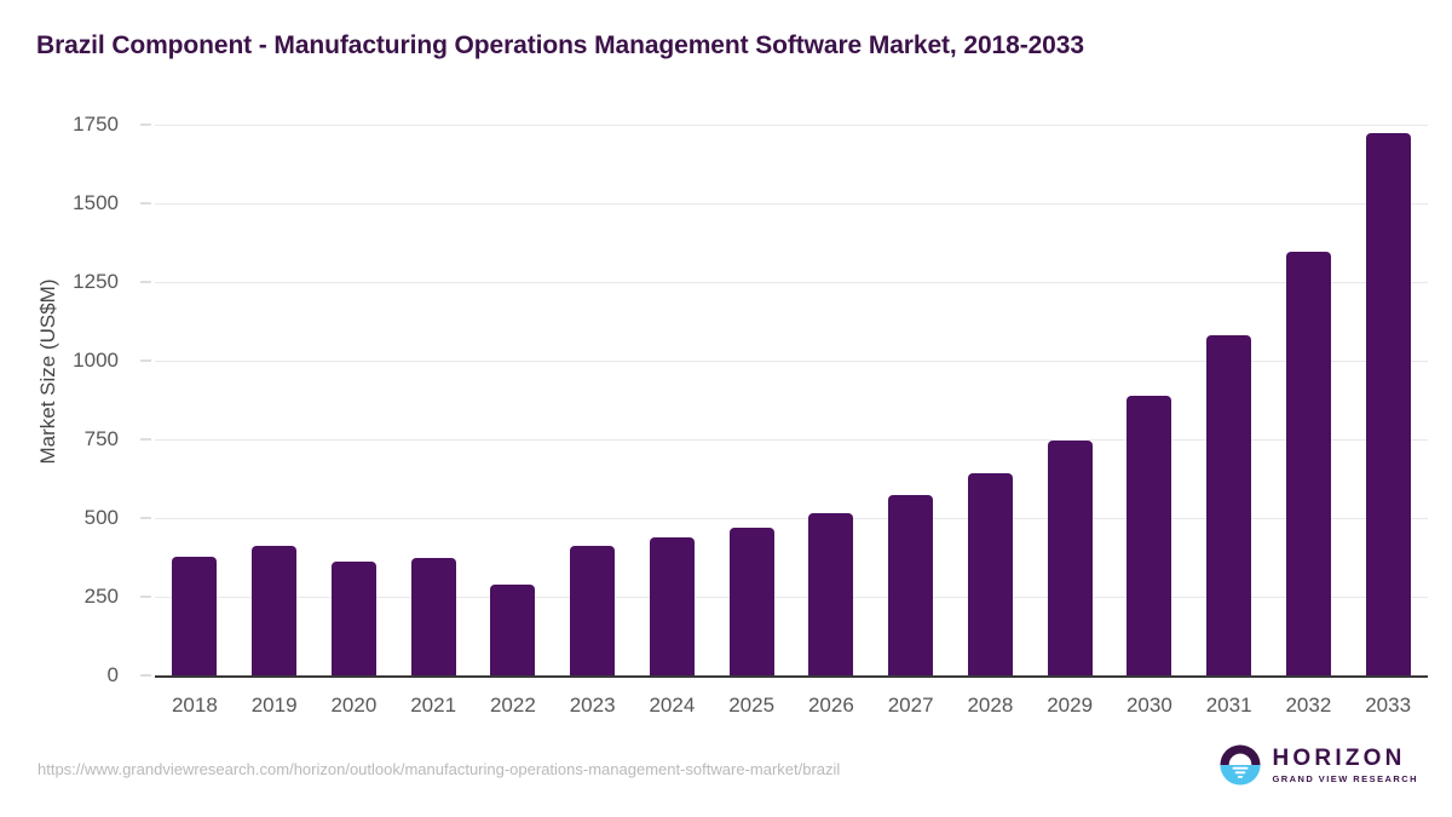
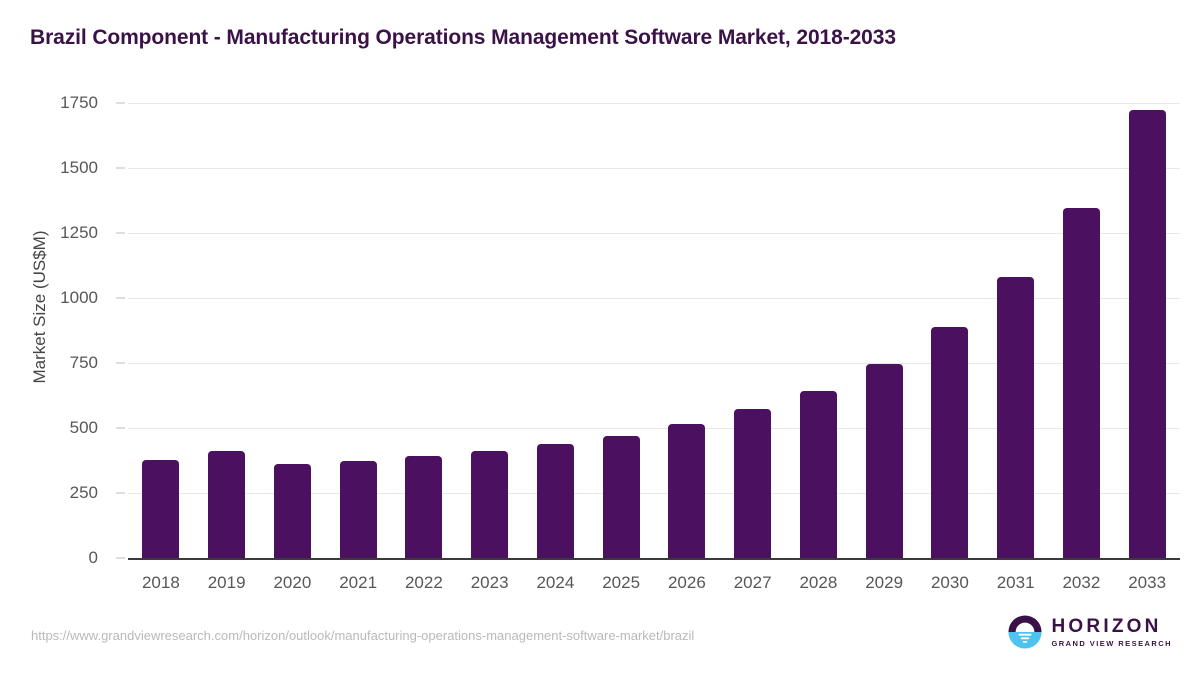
2022: 290 -> 390
